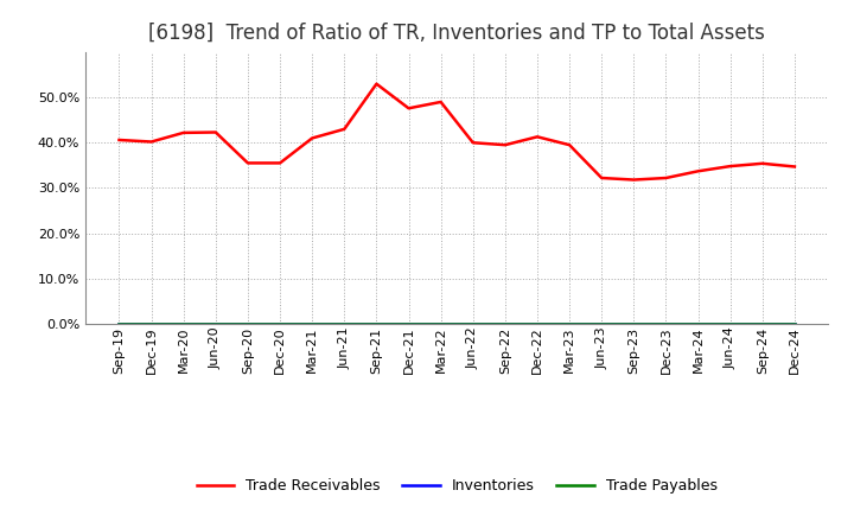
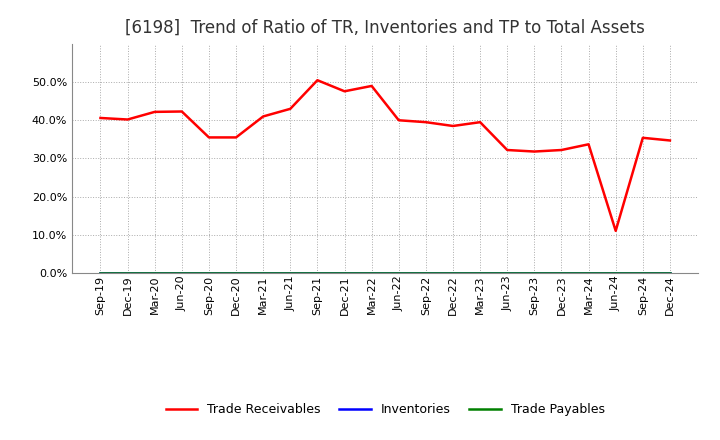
Trade Receivables/Sep-21: 53.0% -> 50.5%
Trade Receivables/Dec-22: 41.3% -> 38.5%
Trade Receivables/Jun-24: 34.8% -> 11.0%
